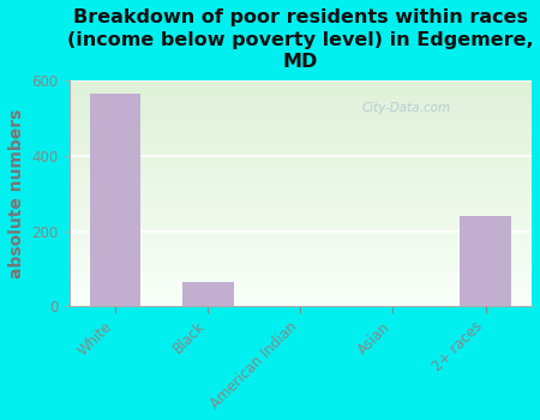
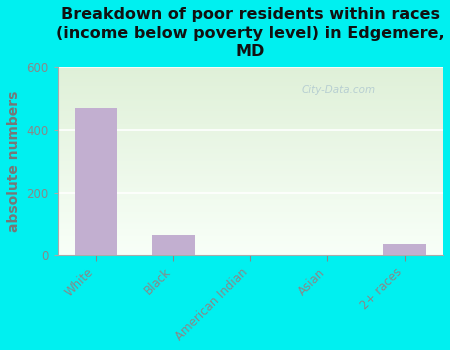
White: 565 -> 470
2+ races: 240 -> 35
